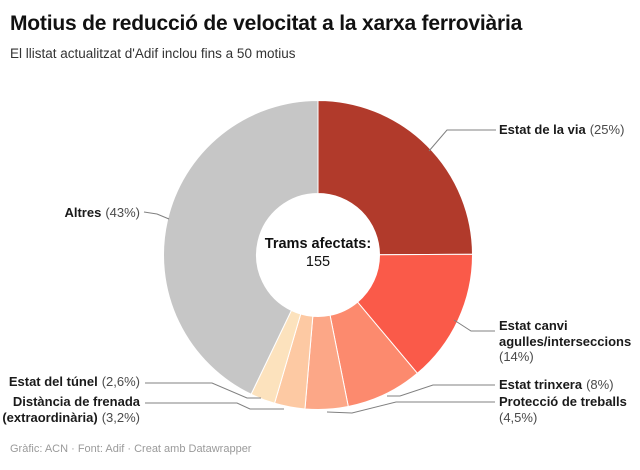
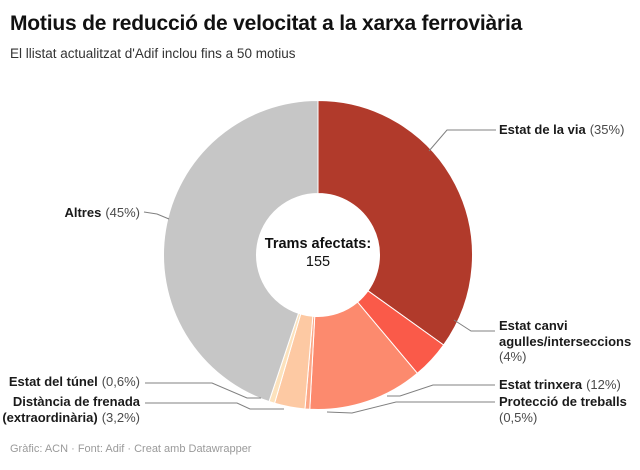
Estat de la via: 25% -> 35%
Estat canvi agulles/interseccions: 14% -> 4%
Estat trinxera: 8% -> 12%
Protecció de treballs: 4,5% -> 0,5%
Estat del túnel: 2,6% -> 0,6%
Altres: 43% -> 45%
